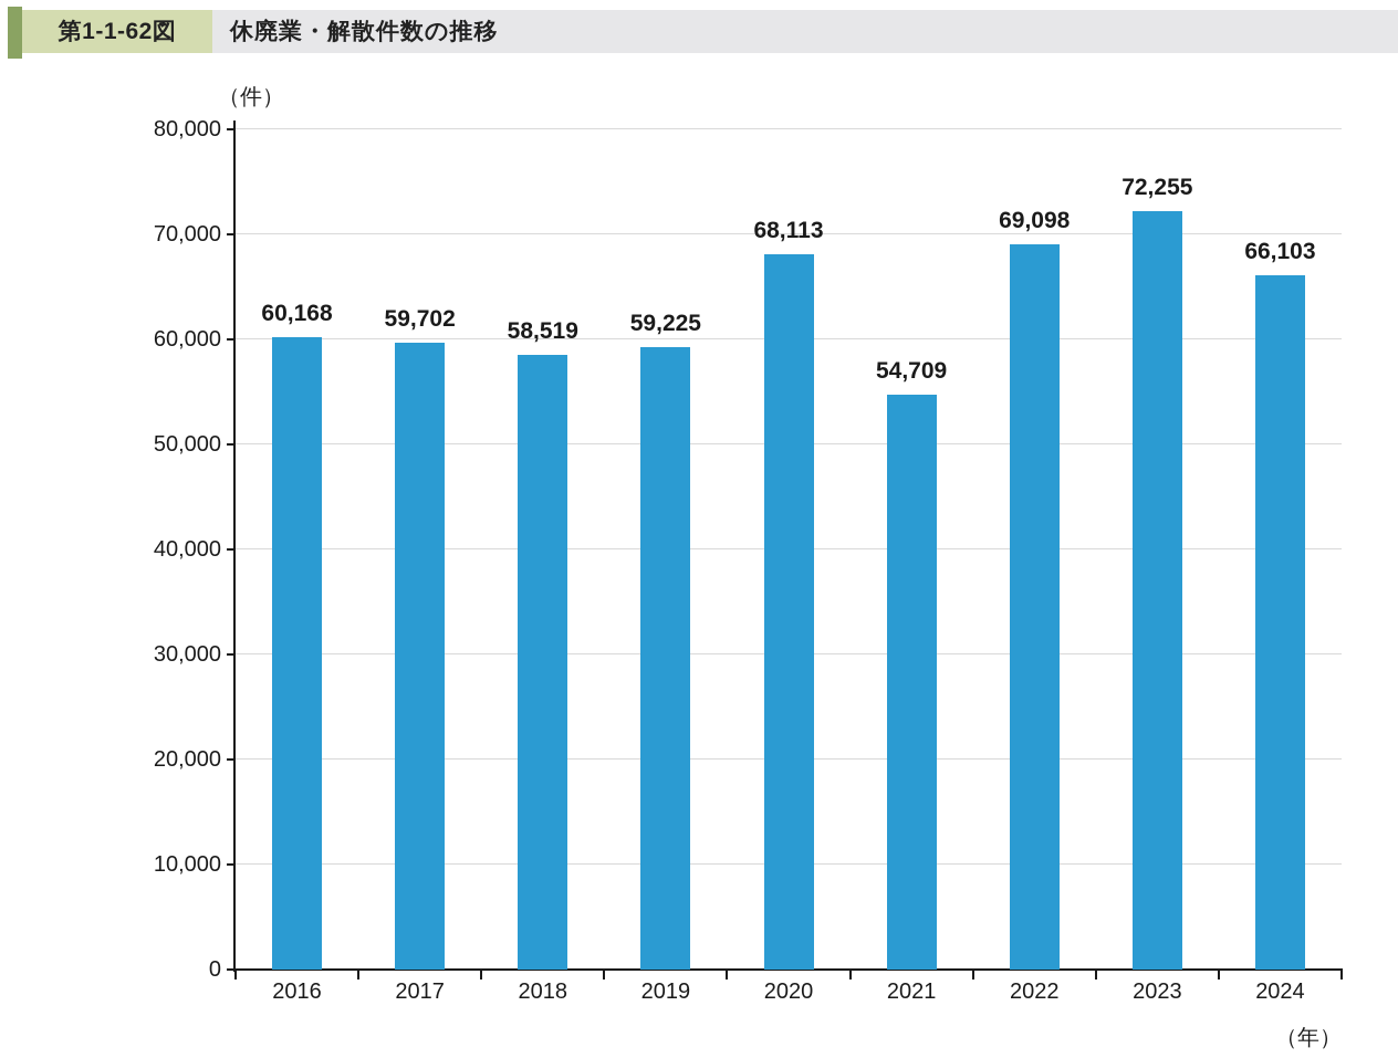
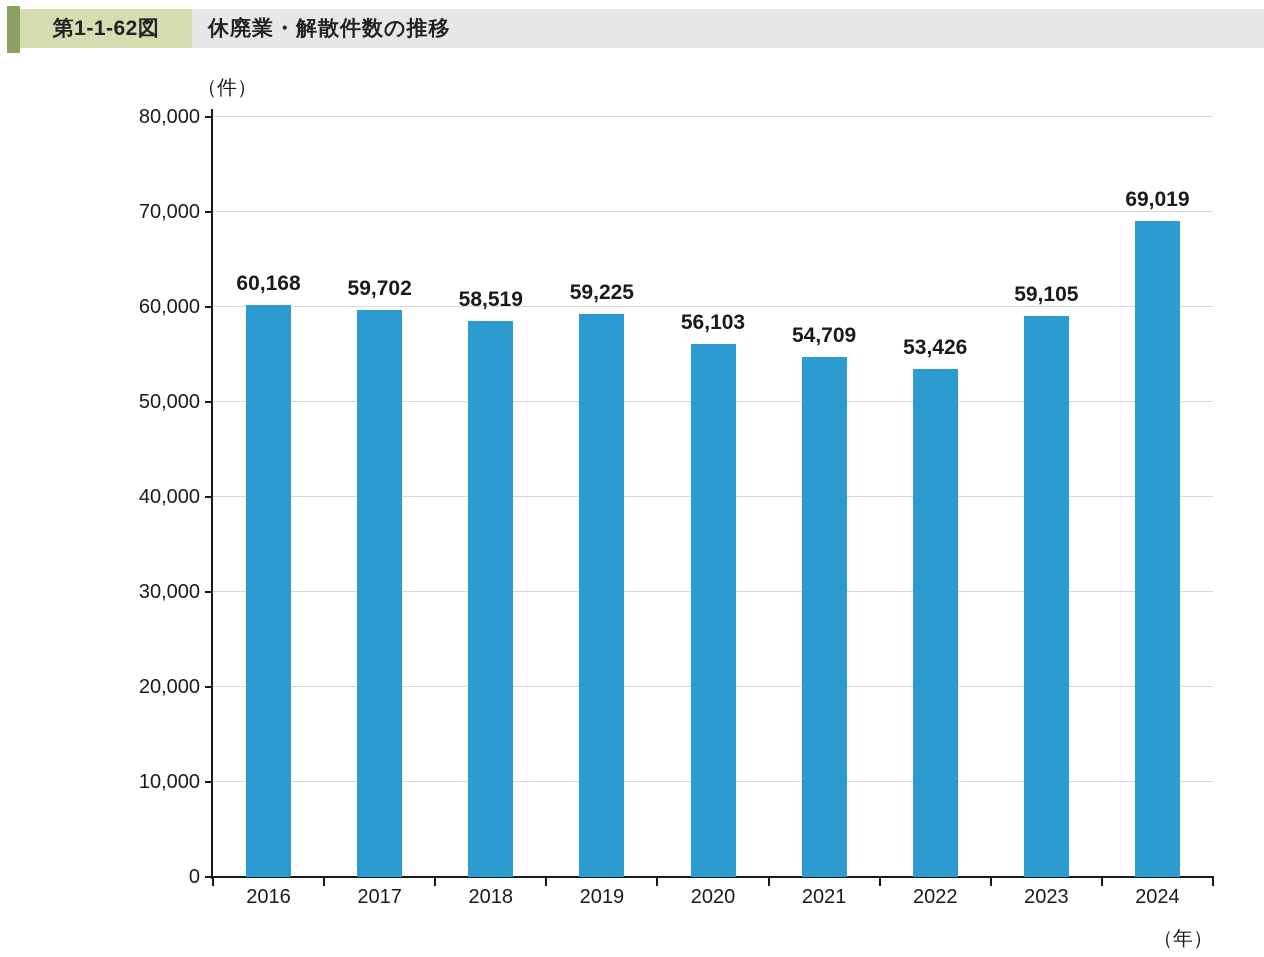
2020: 68,113 -> 56,103
2022: 69,098 -> 53,426
2023: 72,255 -> 59,105
2024: 66,103 -> 69,019
